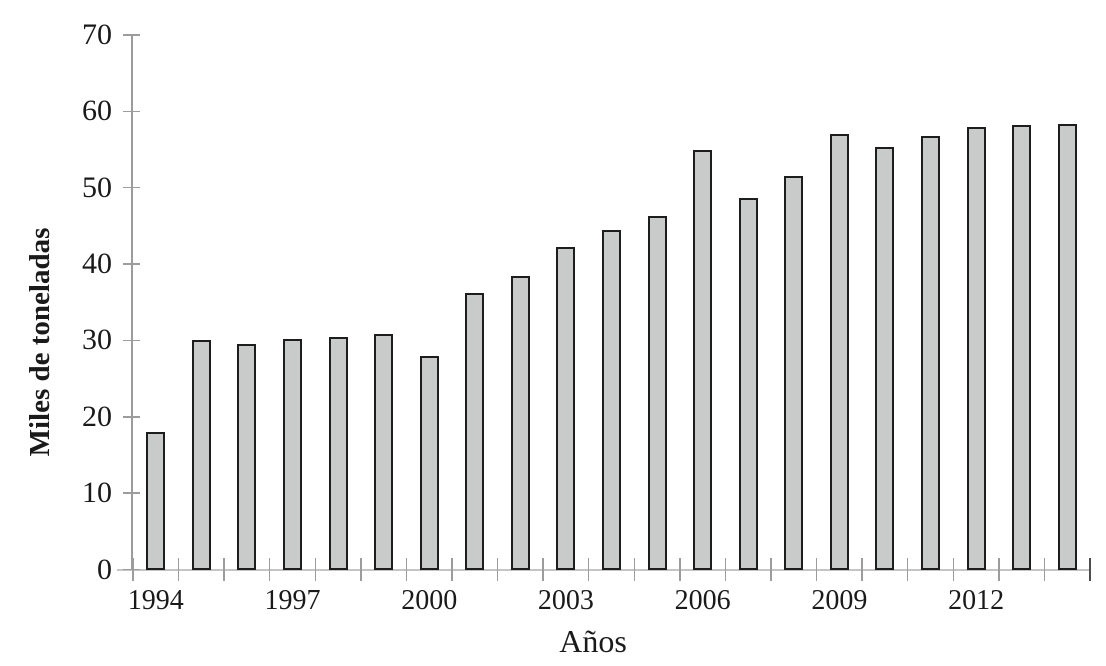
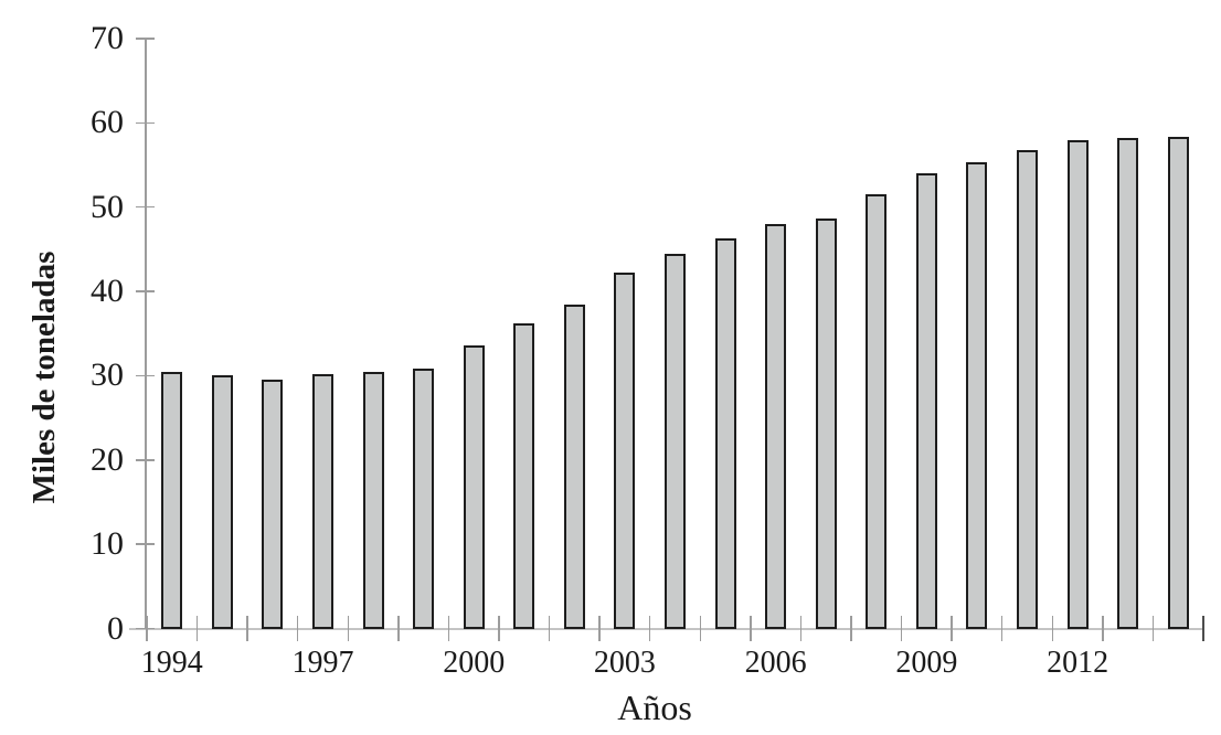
1994: 18 -> 30
2000: 28 -> 34
2006: 55 -> 48
2009: 57 -> 54
